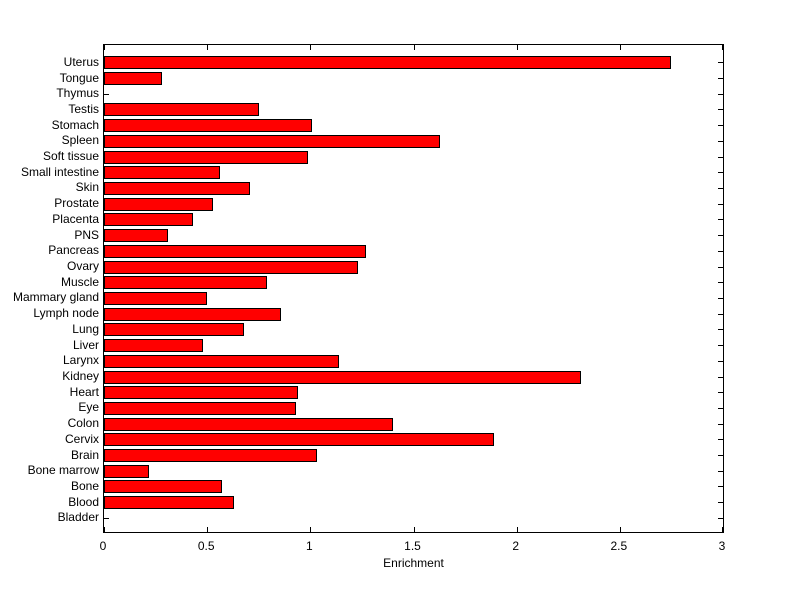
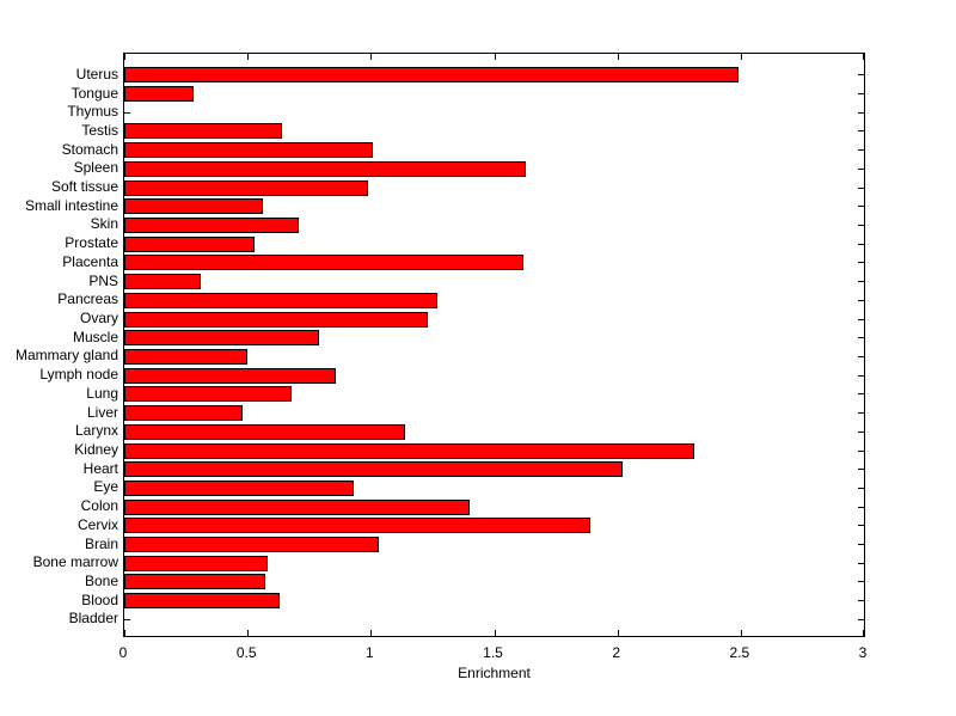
Uterus: 2.75 -> 2.49
Testis: 0.75 -> 0.64
Placenta: 0.43 -> 1.62
Heart: 0.94 -> 2.02
Bone marrow: 0.22 -> 0.58
